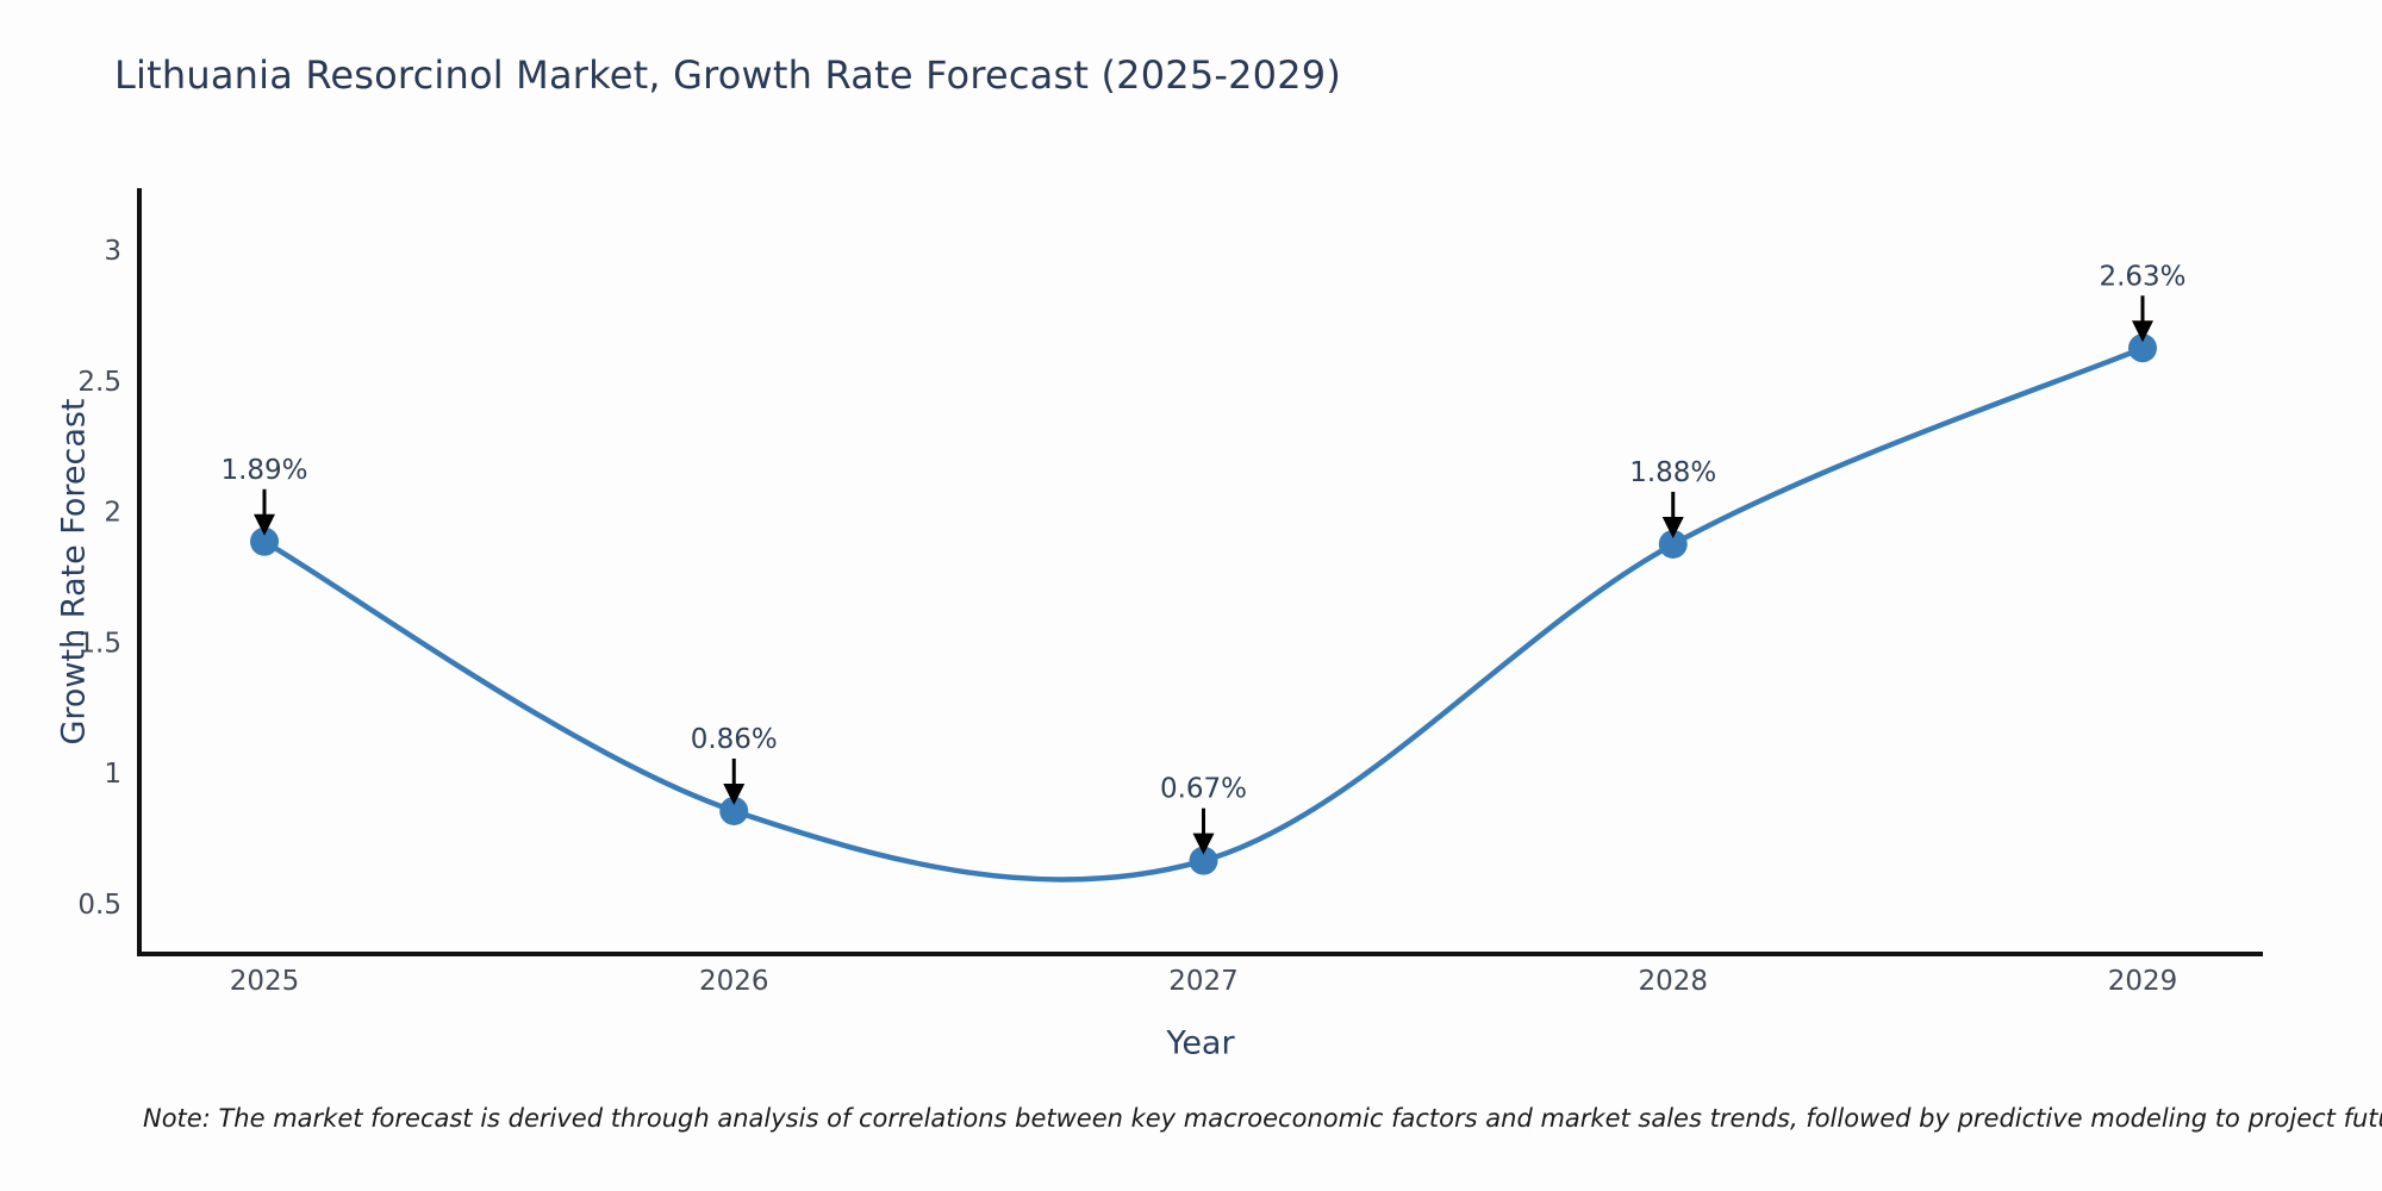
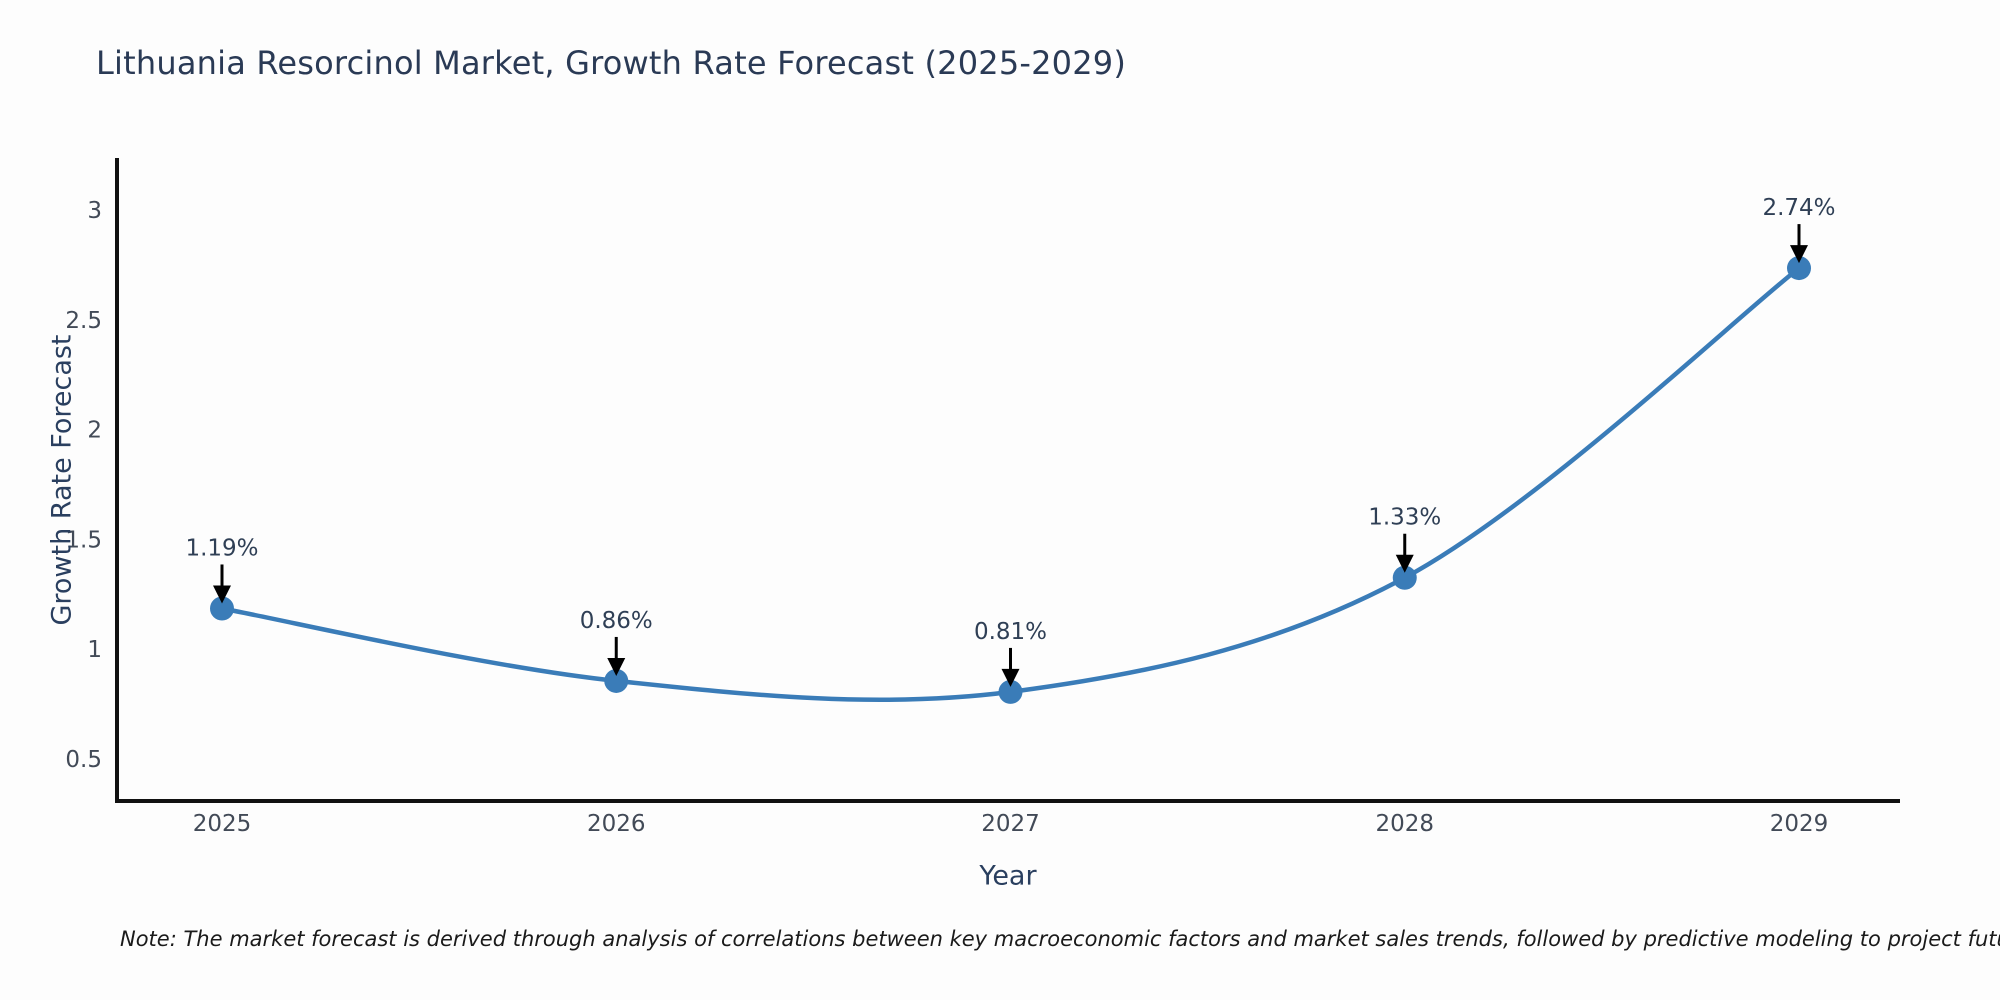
2025: 1.89% -> 1.19%
2027: 0.67% -> 0.81%
2028: 1.88% -> 1.33%
2029: 2.63% -> 2.74%
